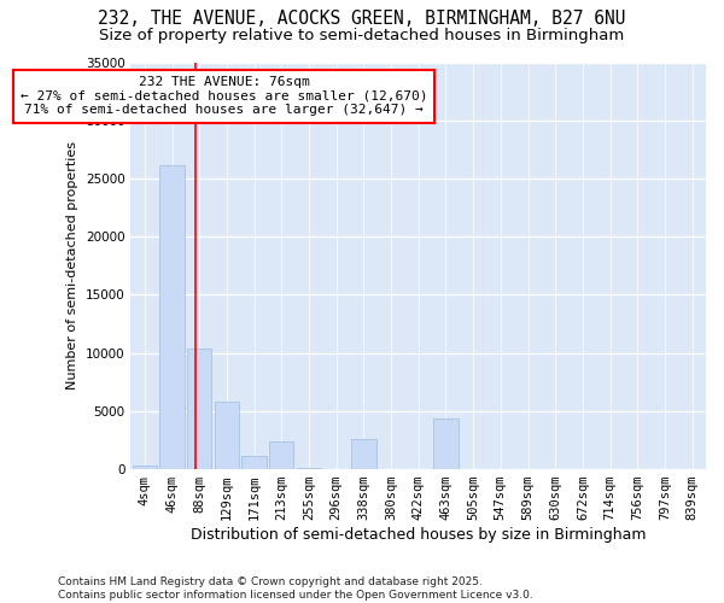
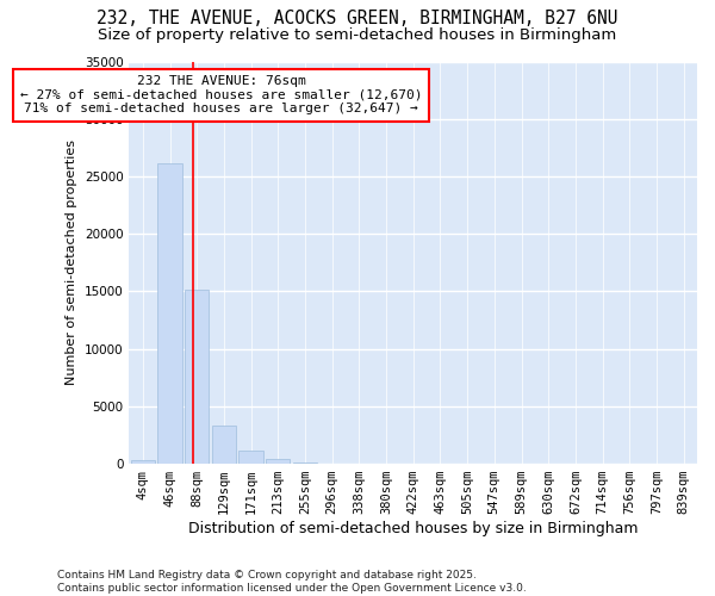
88sqm: 10400 -> 15100
129sqm: 5800 -> 3300
213sqm: 2400 -> 400
338sqm: 2600 -> 0
463sqm: 4400 -> 0
